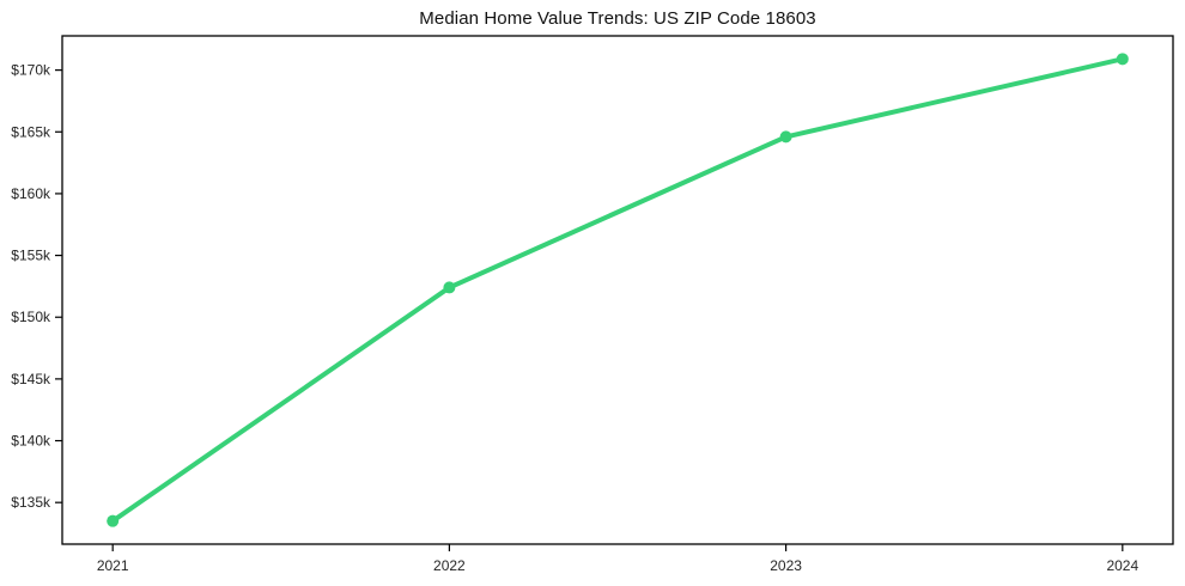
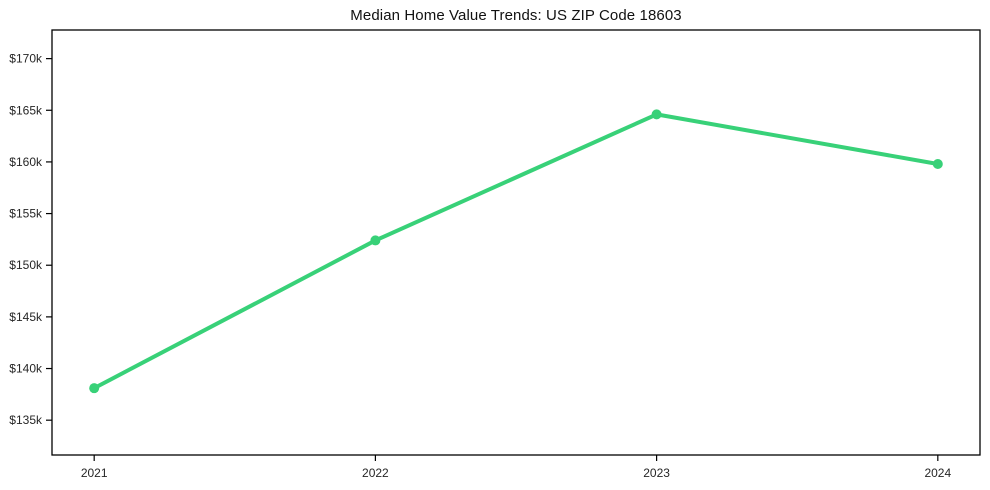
2021: $133.5k -> $138.1k
2024: $170.9k -> $159.8k
